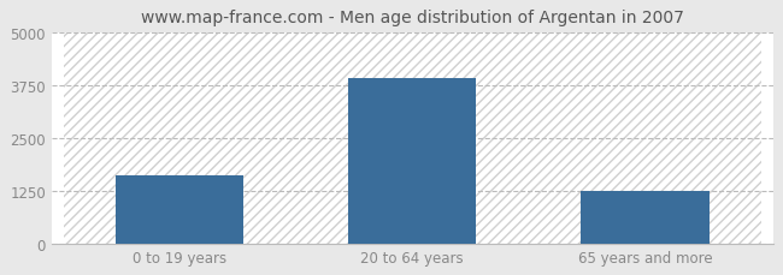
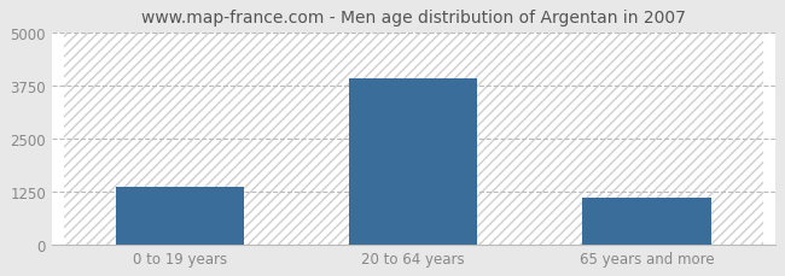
0 to 19 years: 1600 -> 1350
65 years and more: 1250 -> 1090
